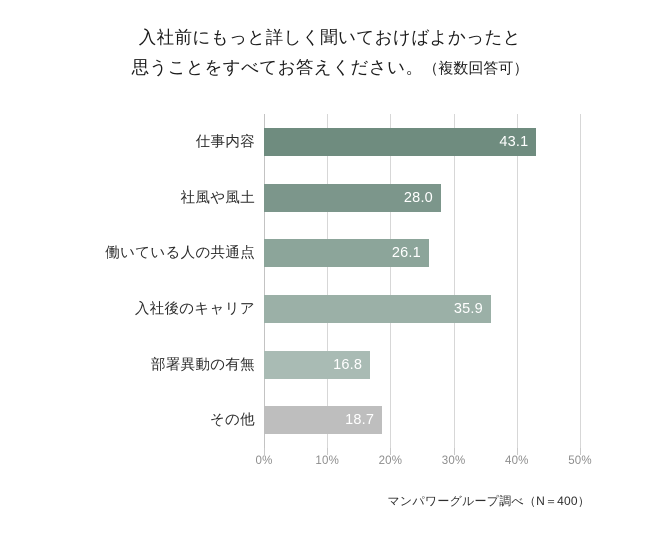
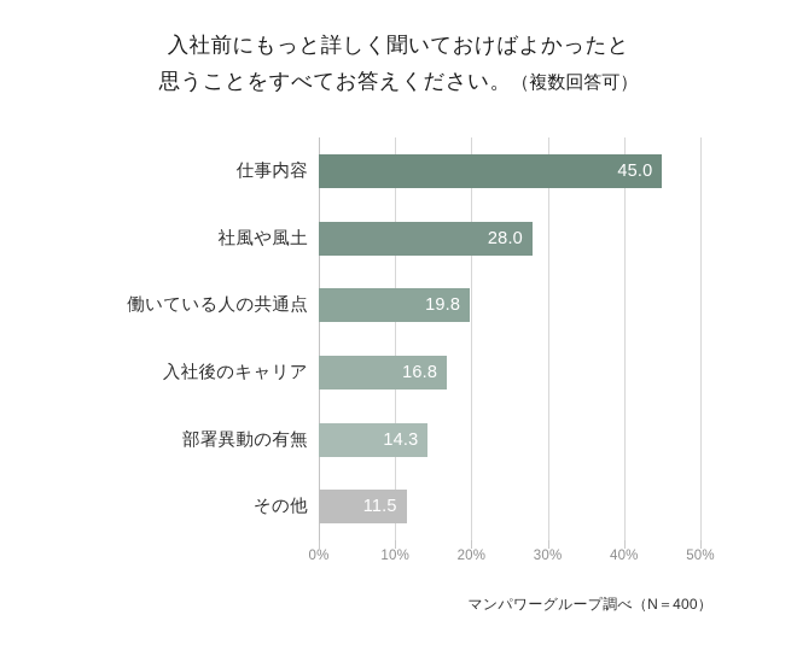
仕事内容: 43.1 -> 45.0
働いている人の共通点: 26.1 -> 19.8
入社後のキャリア: 35.9 -> 16.8
部署異動の有無: 16.8 -> 14.3
その他: 18.7 -> 11.5
